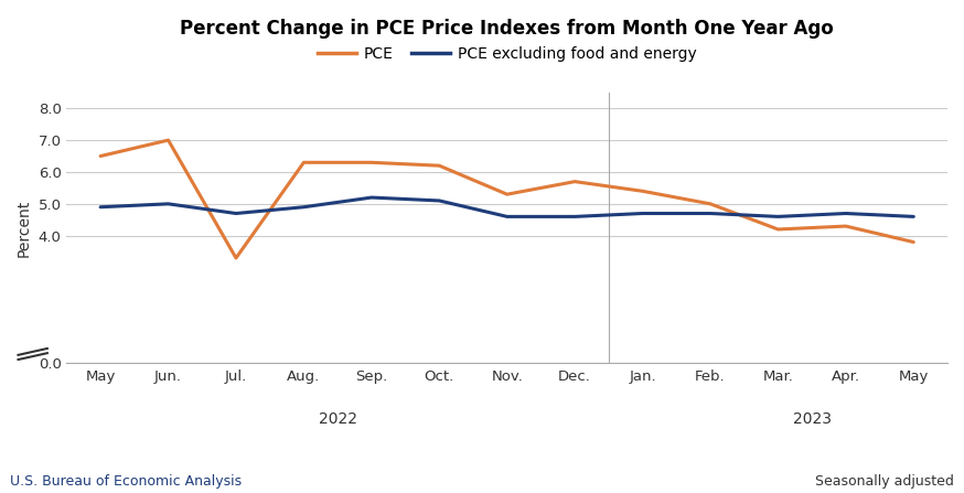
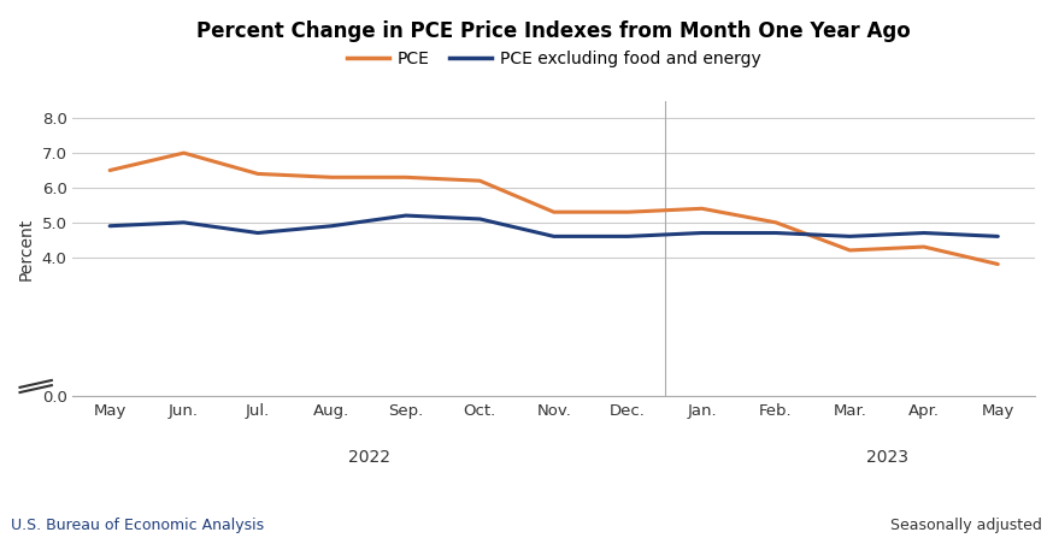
PCE/Jul.: 3.3 -> 6.4
PCE/Dec.: 5.7 -> 5.3
